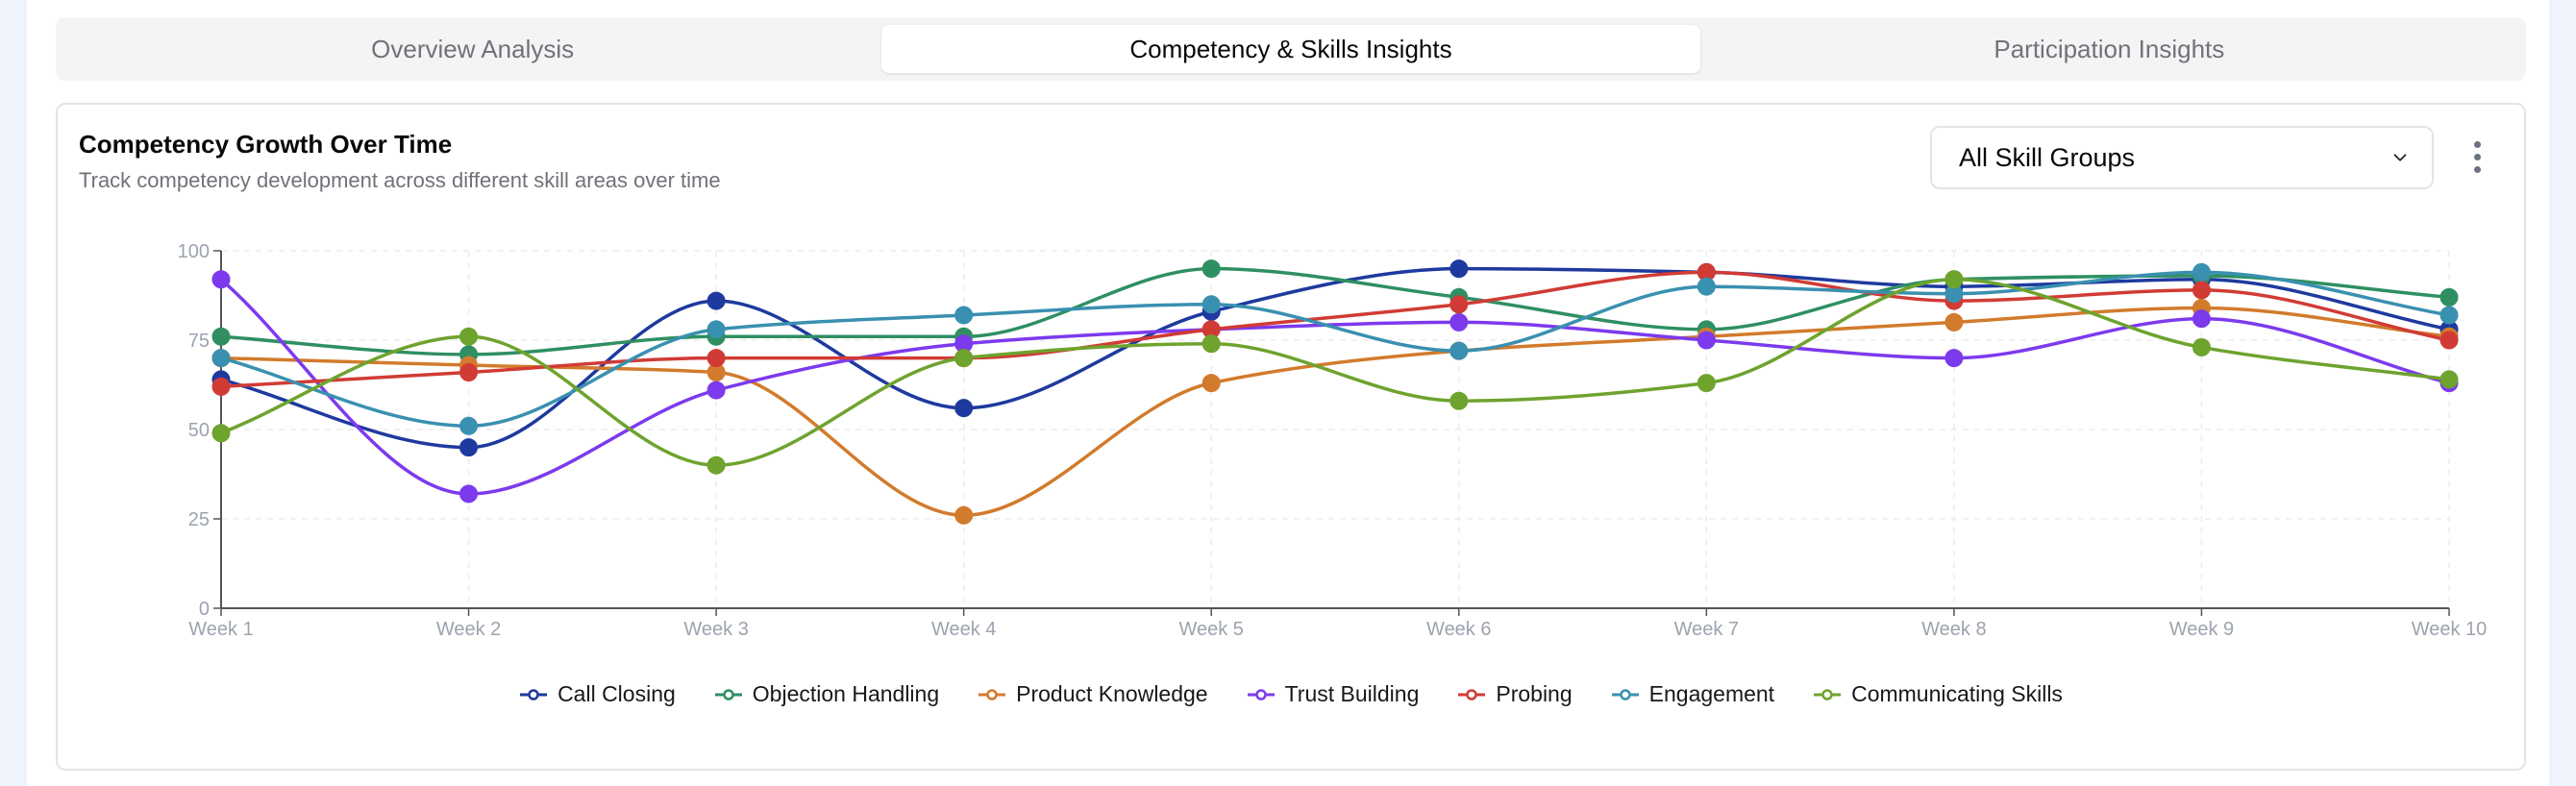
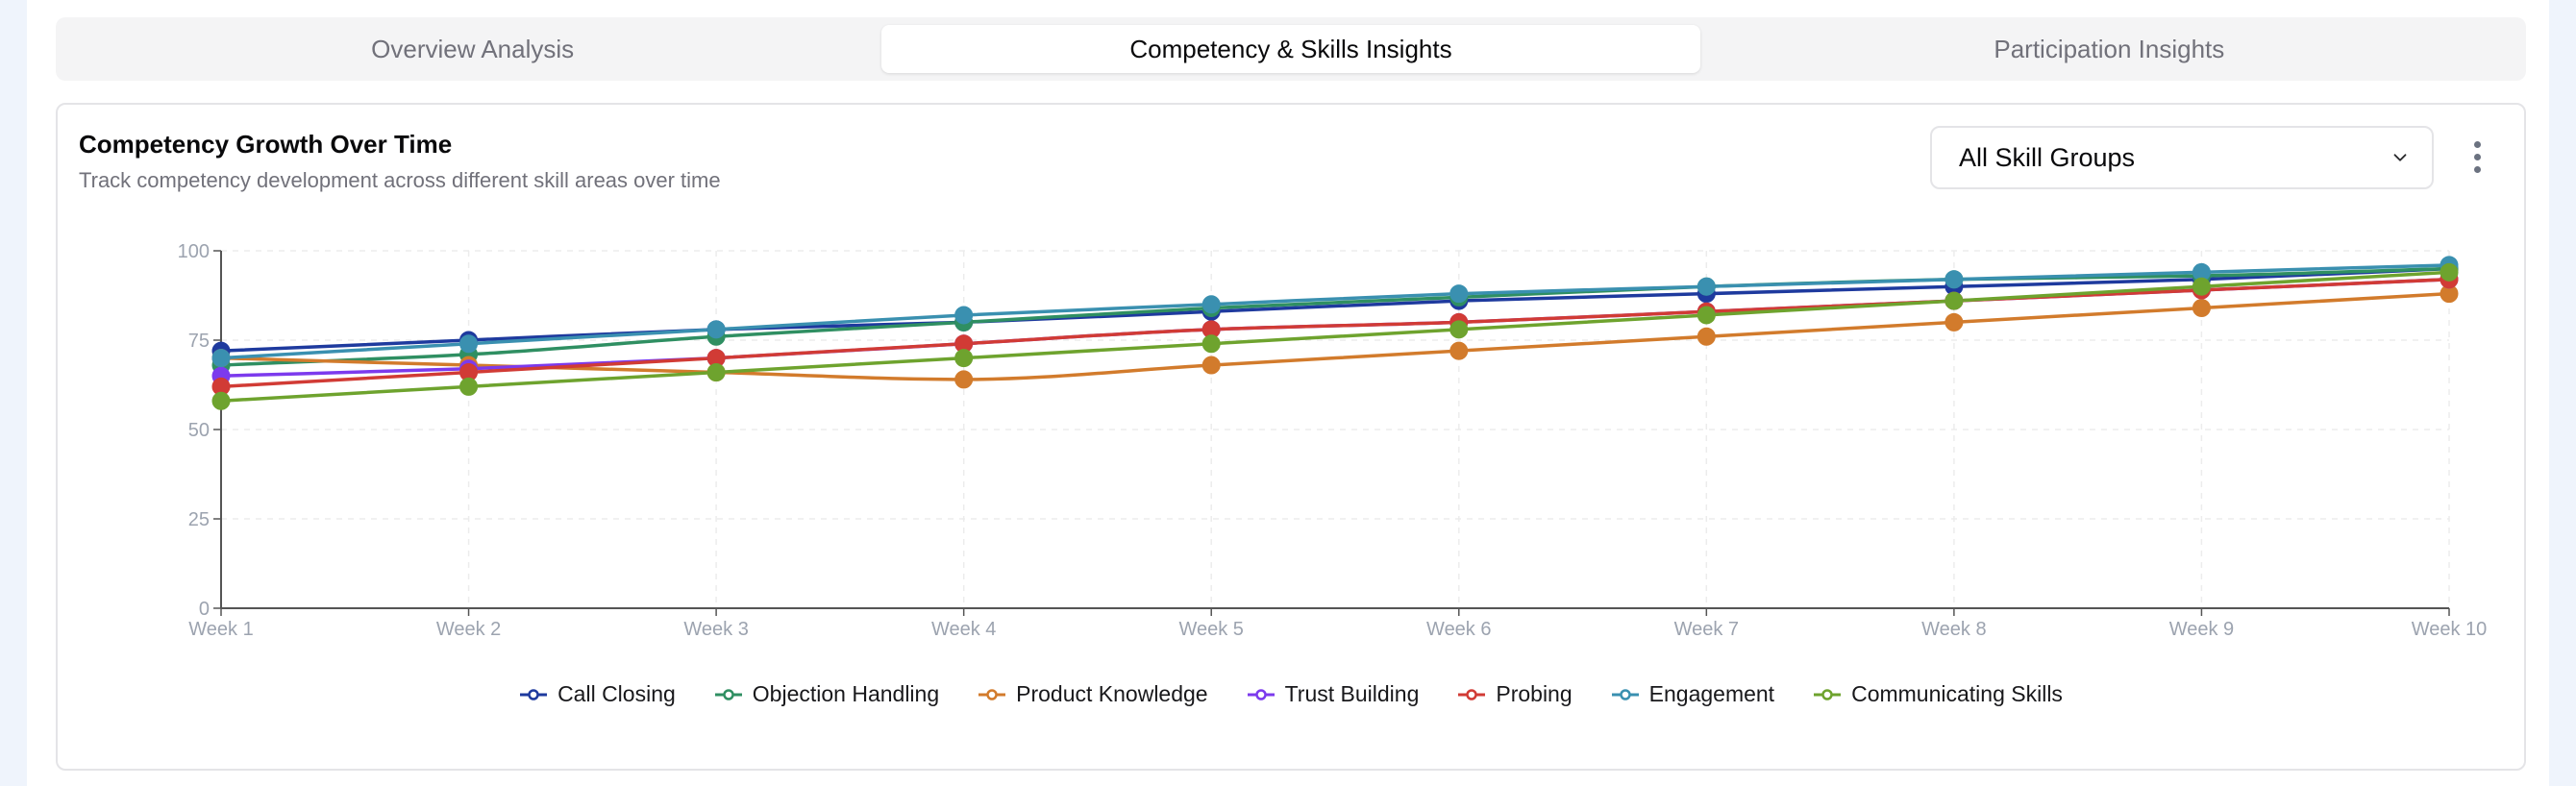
Call Closing/Week 1: 64 -> 72
Objection Handling/Week 1: 76 -> 68
Trust Building/Week 1: 92 -> 65
Communicating Skills/Week 1: 49 -> 58
Call Closing/Week 2: 45 -> 75
Trust Building/Week 2: 32 -> 67
Engagement/Week 2: 51 -> 74
Communicating Skills/Week 2: 76 -> 62
Call Closing/Week 3: 86 -> 78
Trust Building/Week 3: 61 -> 70
Communicating Skills/Week 3: 40 -> 66
Call Closing/Week 4: 56 -> 80
Objection Handling/Week 4: 76 -> 80
Product Knowledge/Week 4: 26 -> 64
Probing/Week 4: 70 -> 74
Objection Handling/Week 5: 95 -> 84
Product Knowledge/Week 5: 63 -> 68
Call Closing/Week 6: 95 -> 86
Probing/Week 6: 85 -> 80
Engagement/Week 6: 72 -> 88
Communicating Skills/Week 6: 58 -> 78
Call Closing/Week 7: 94 -> 88
Objection Handling/Week 7: 78 -> 90
Trust Building/Week 7: 75 -> 83
Probing/Week 7: 94 -> 83
Communicating Skills/Week 7: 63 -> 82
Trust Building/Week 8: 70 -> 86
Engagement/Week 8: 88 -> 92
Communicating Skills/Week 8: 92 -> 86
Trust Building/Week 9: 81 -> 89
Communicating Skills/Week 9: 73 -> 90
Call Closing/Week 10: 78 -> 95
Objection Handling/Week 10: 87 -> 95
Product Knowledge/Week 10: 76 -> 88
Trust Building/Week 10: 63 -> 92
Probing/Week 10: 75 -> 92
Engagement/Week 10: 82 -> 96
Communicating Skills/Week 10: 64 -> 94
